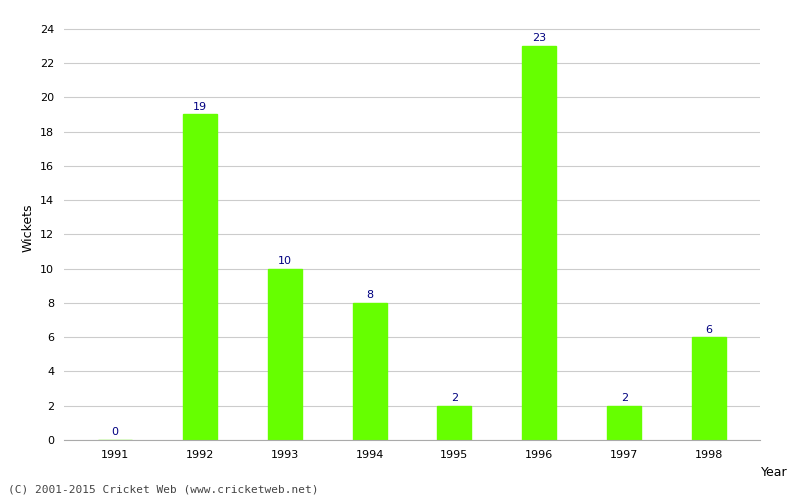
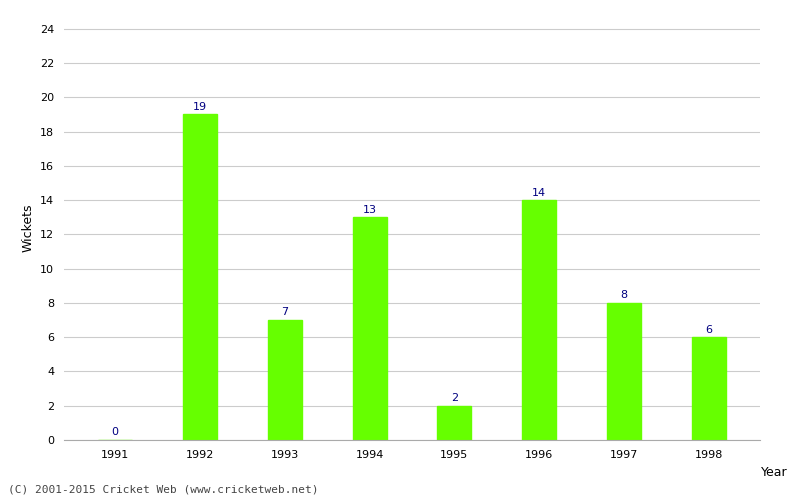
1993: 10 -> 7
1994: 8 -> 13
1996: 23 -> 14
1997: 2 -> 8
